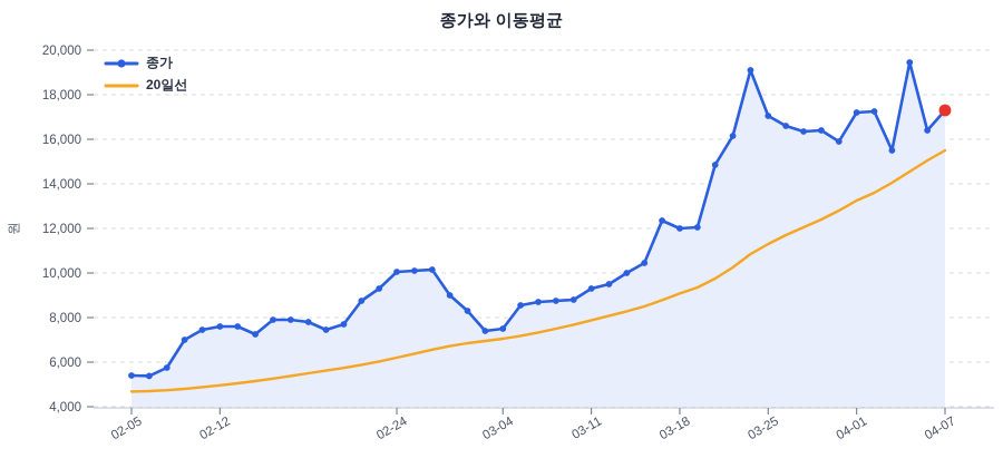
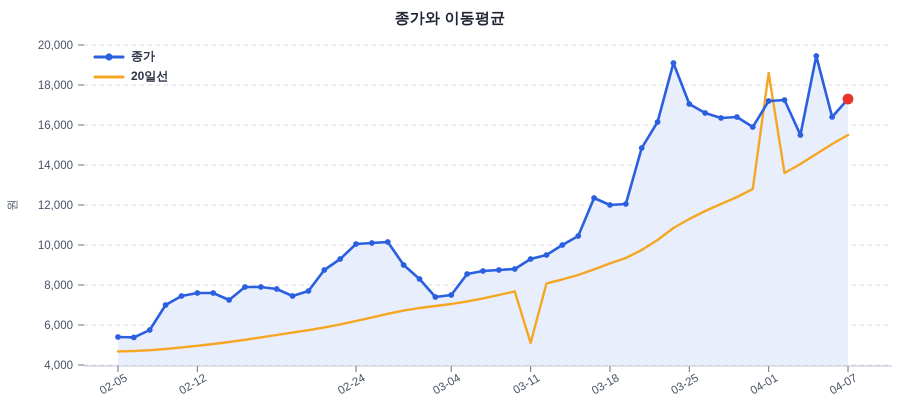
20일선/03-11: 7900 -> 5100
20일선/04-01: 13200 -> 18600
